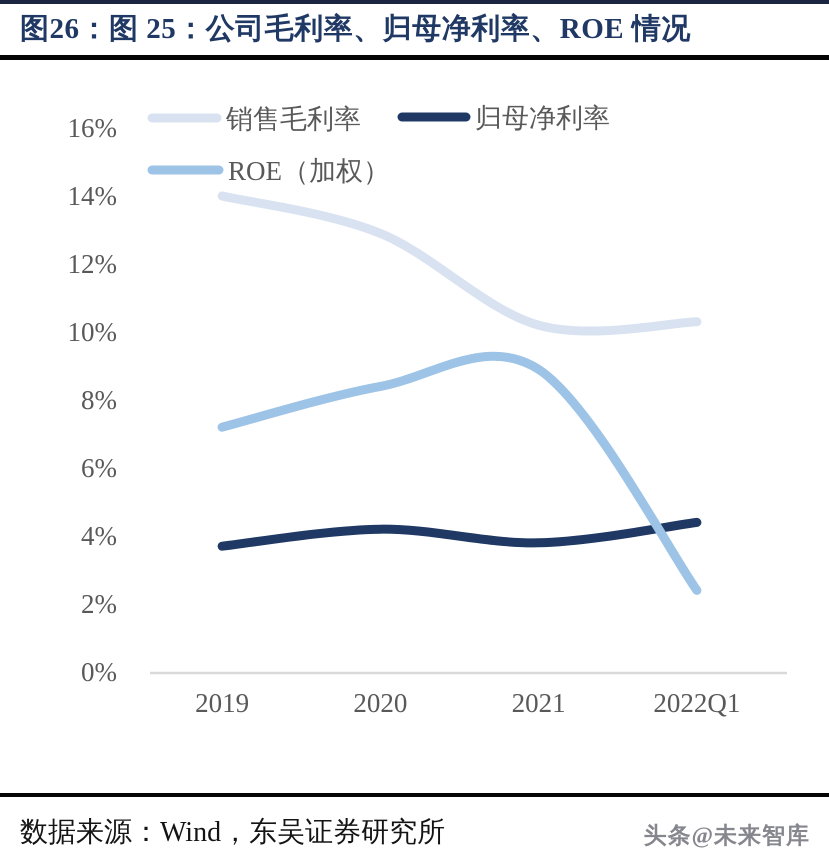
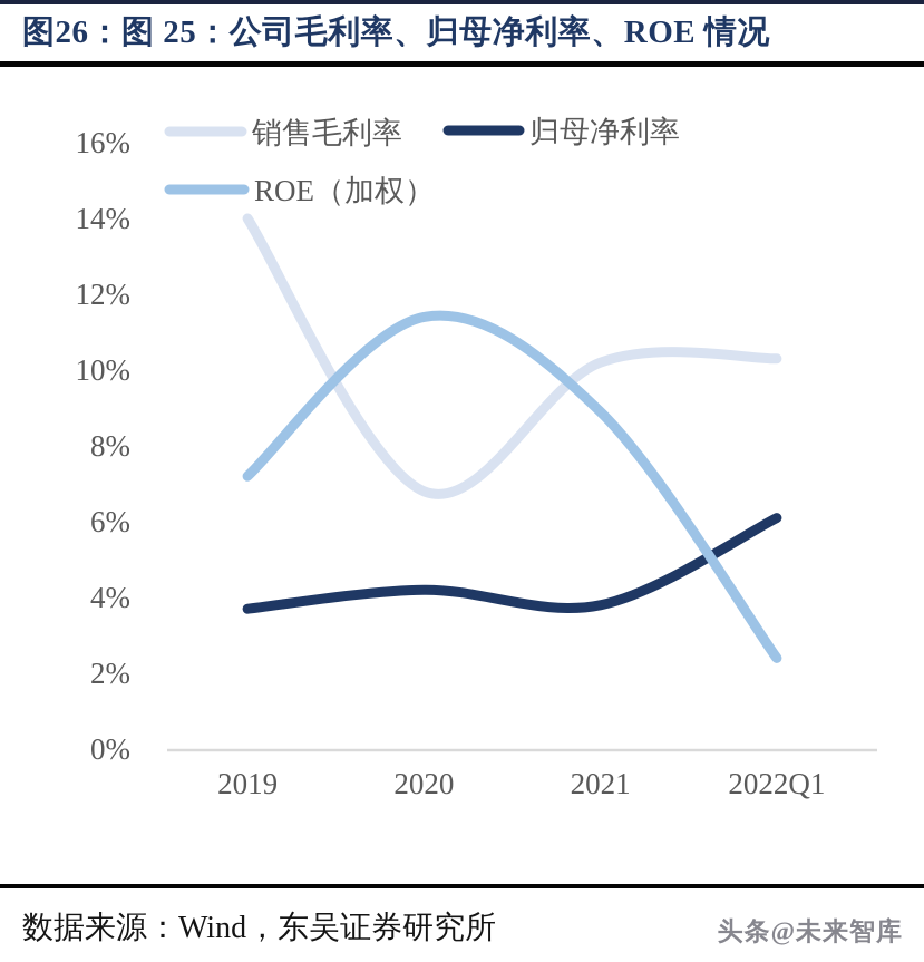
销售毛利率/2020: 12.9% -> 6.8%
ROE（加权）/2020: 8.4% -> 11.4%
归母净利率/2022Q1: 4.4% -> 6.1%
